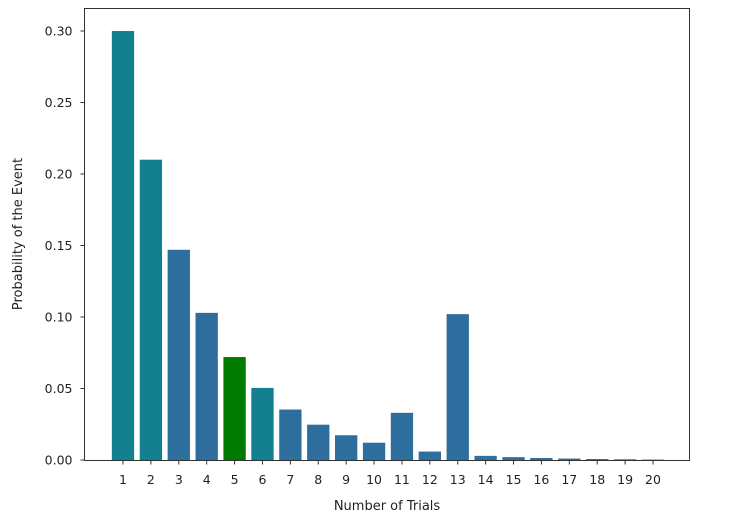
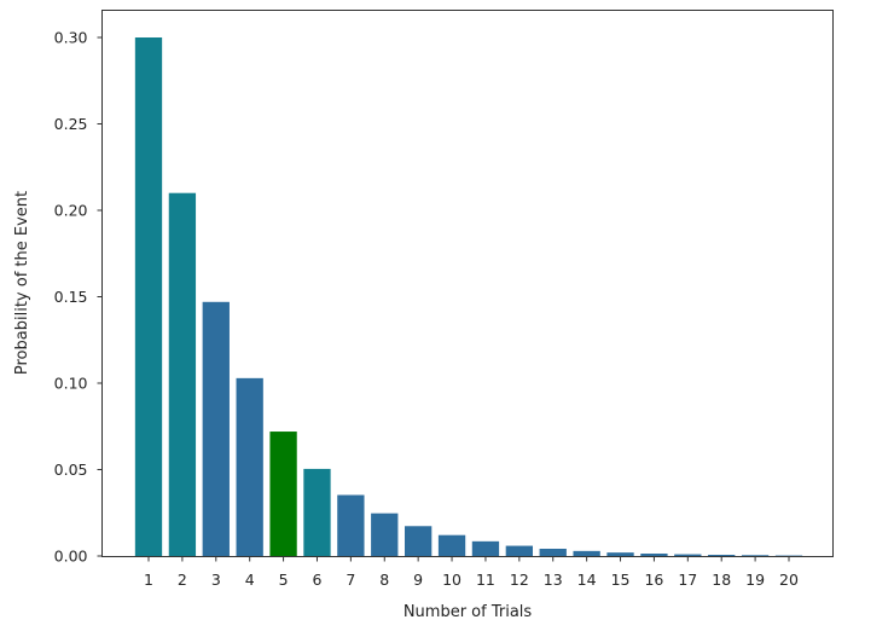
11: 0.033 -> 0.009
13: 0.102 -> 0.004
